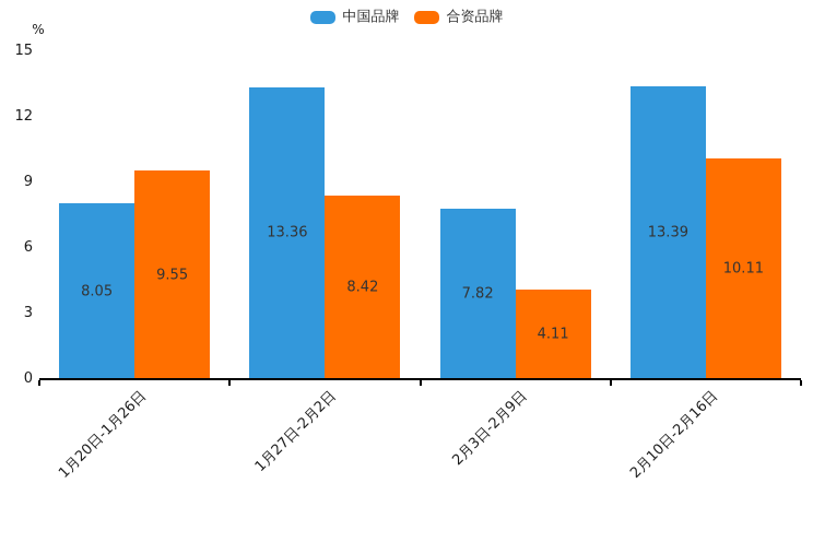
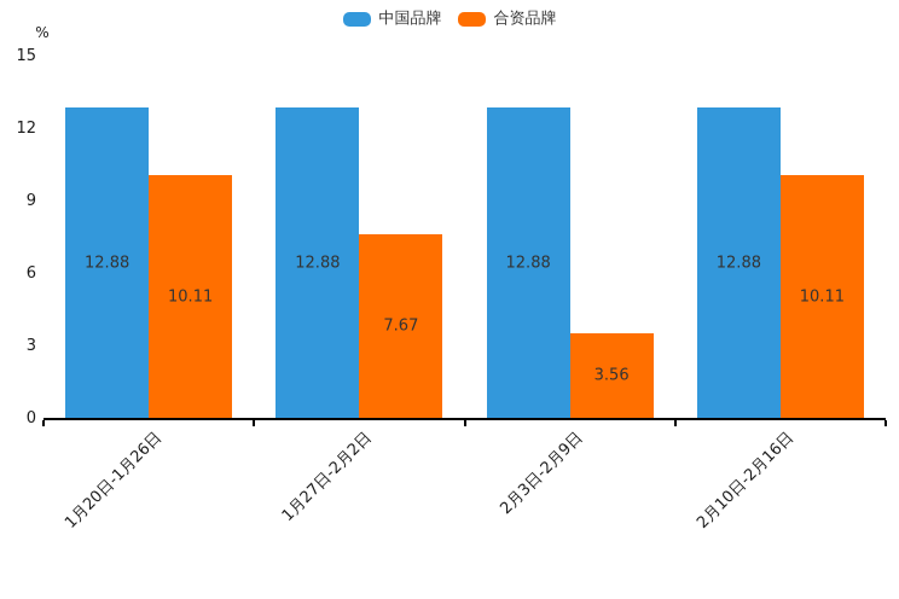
中国品牌/1月20日-1月26日: 8.05 -> 12.88
合资品牌/1月20日-1月26日: 9.55 -> 10.11
中国品牌/1月27日-2月2日: 13.36 -> 12.88
合资品牌/1月27日-2月2日: 8.42 -> 7.67
中国品牌/2月3日-2月9日: 7.82 -> 12.88
合资品牌/2月3日-2月9日: 4.11 -> 3.56
中国品牌/2月10日-2月16日: 13.39 -> 12.88
